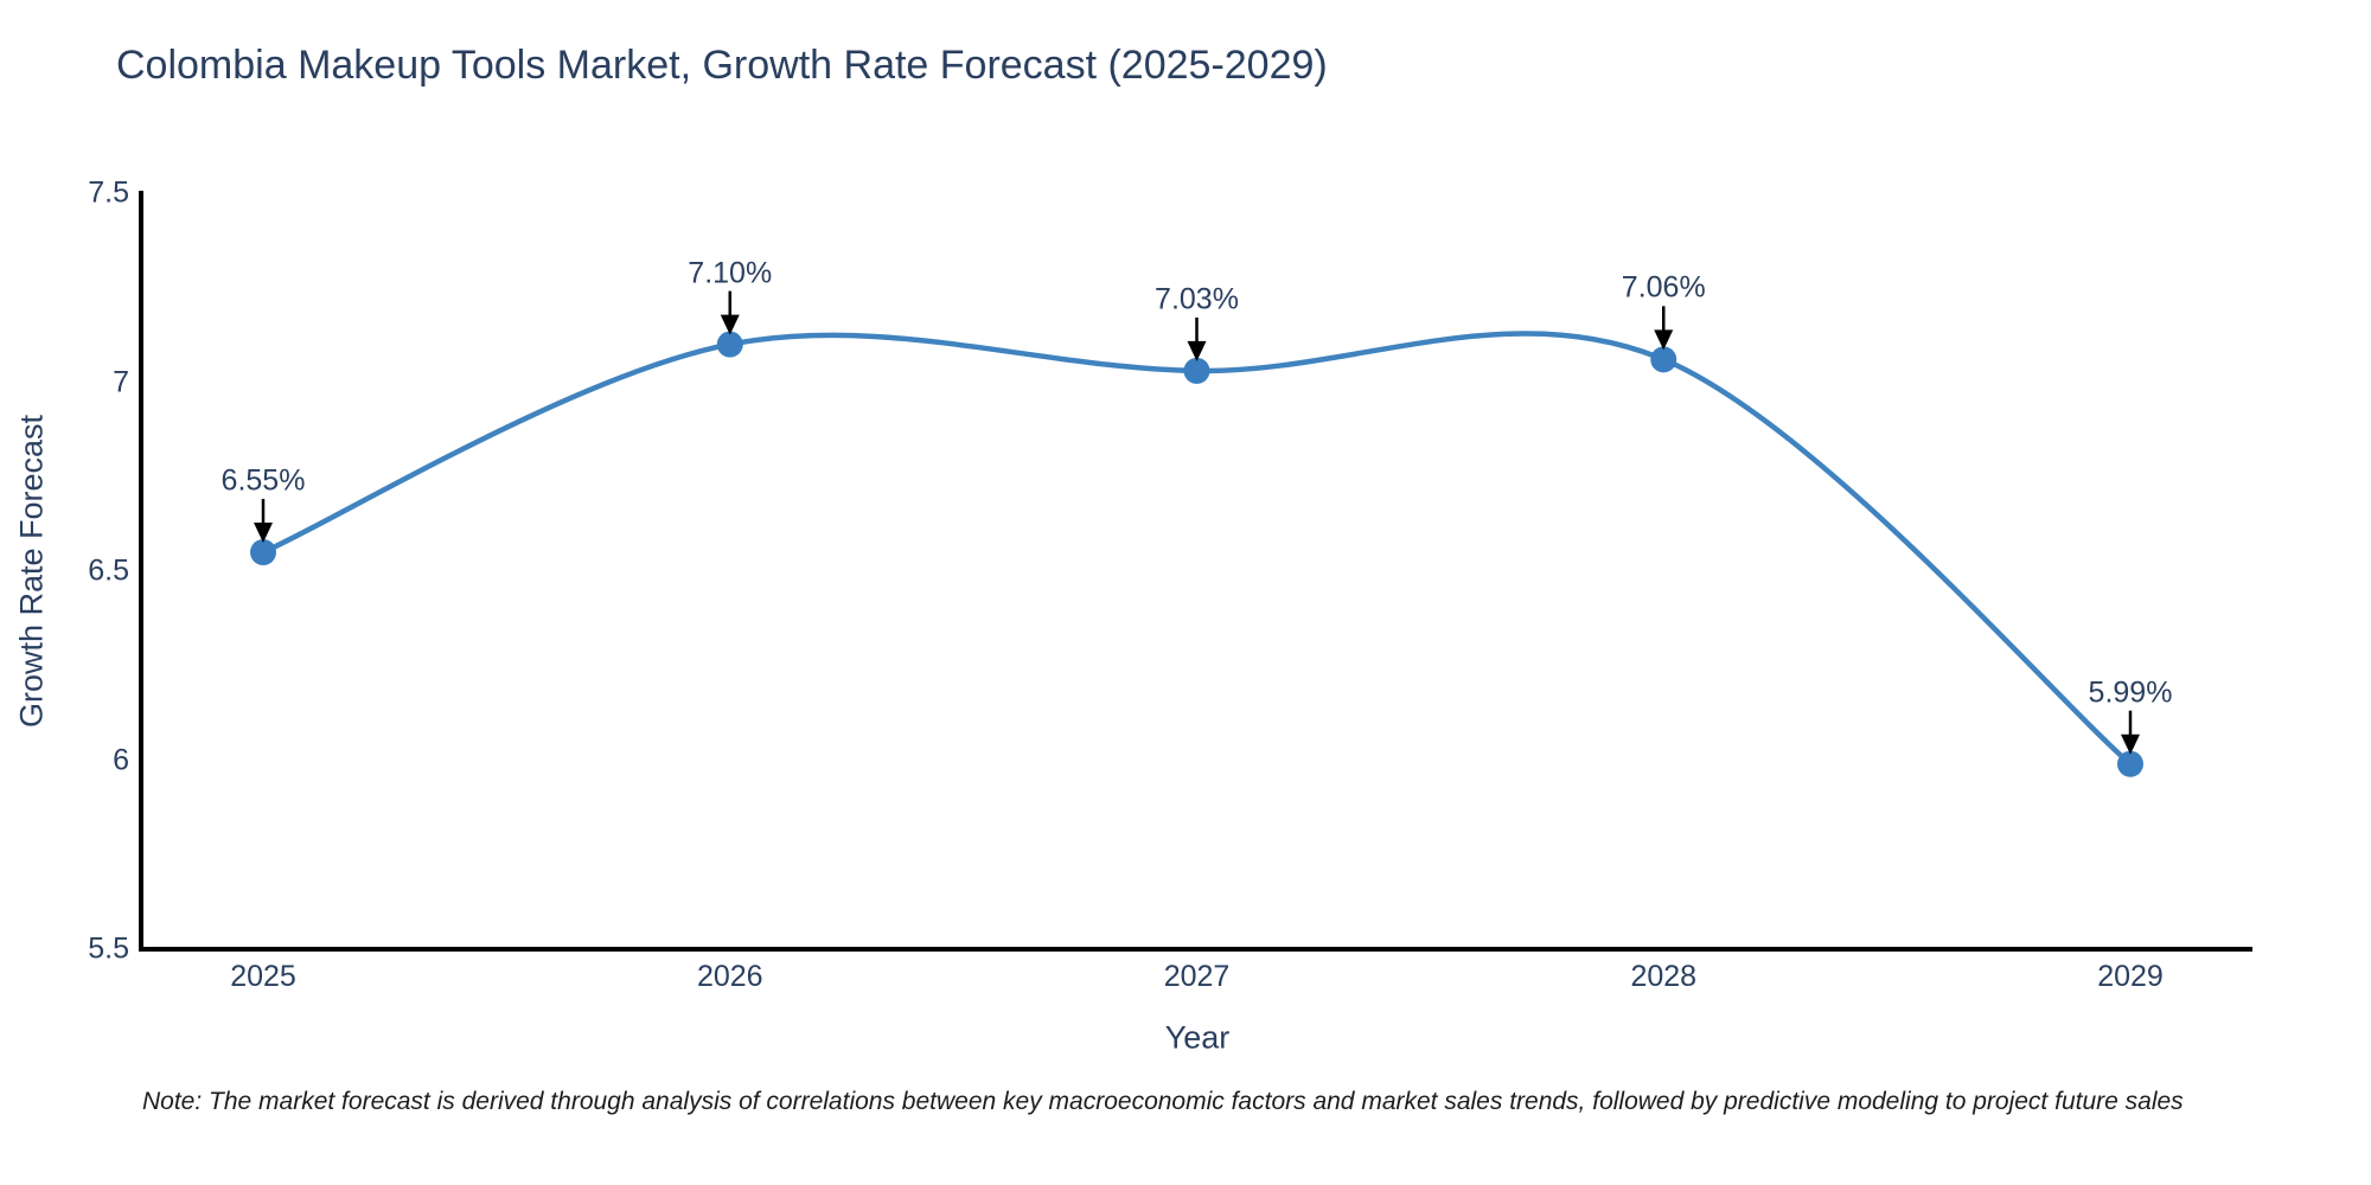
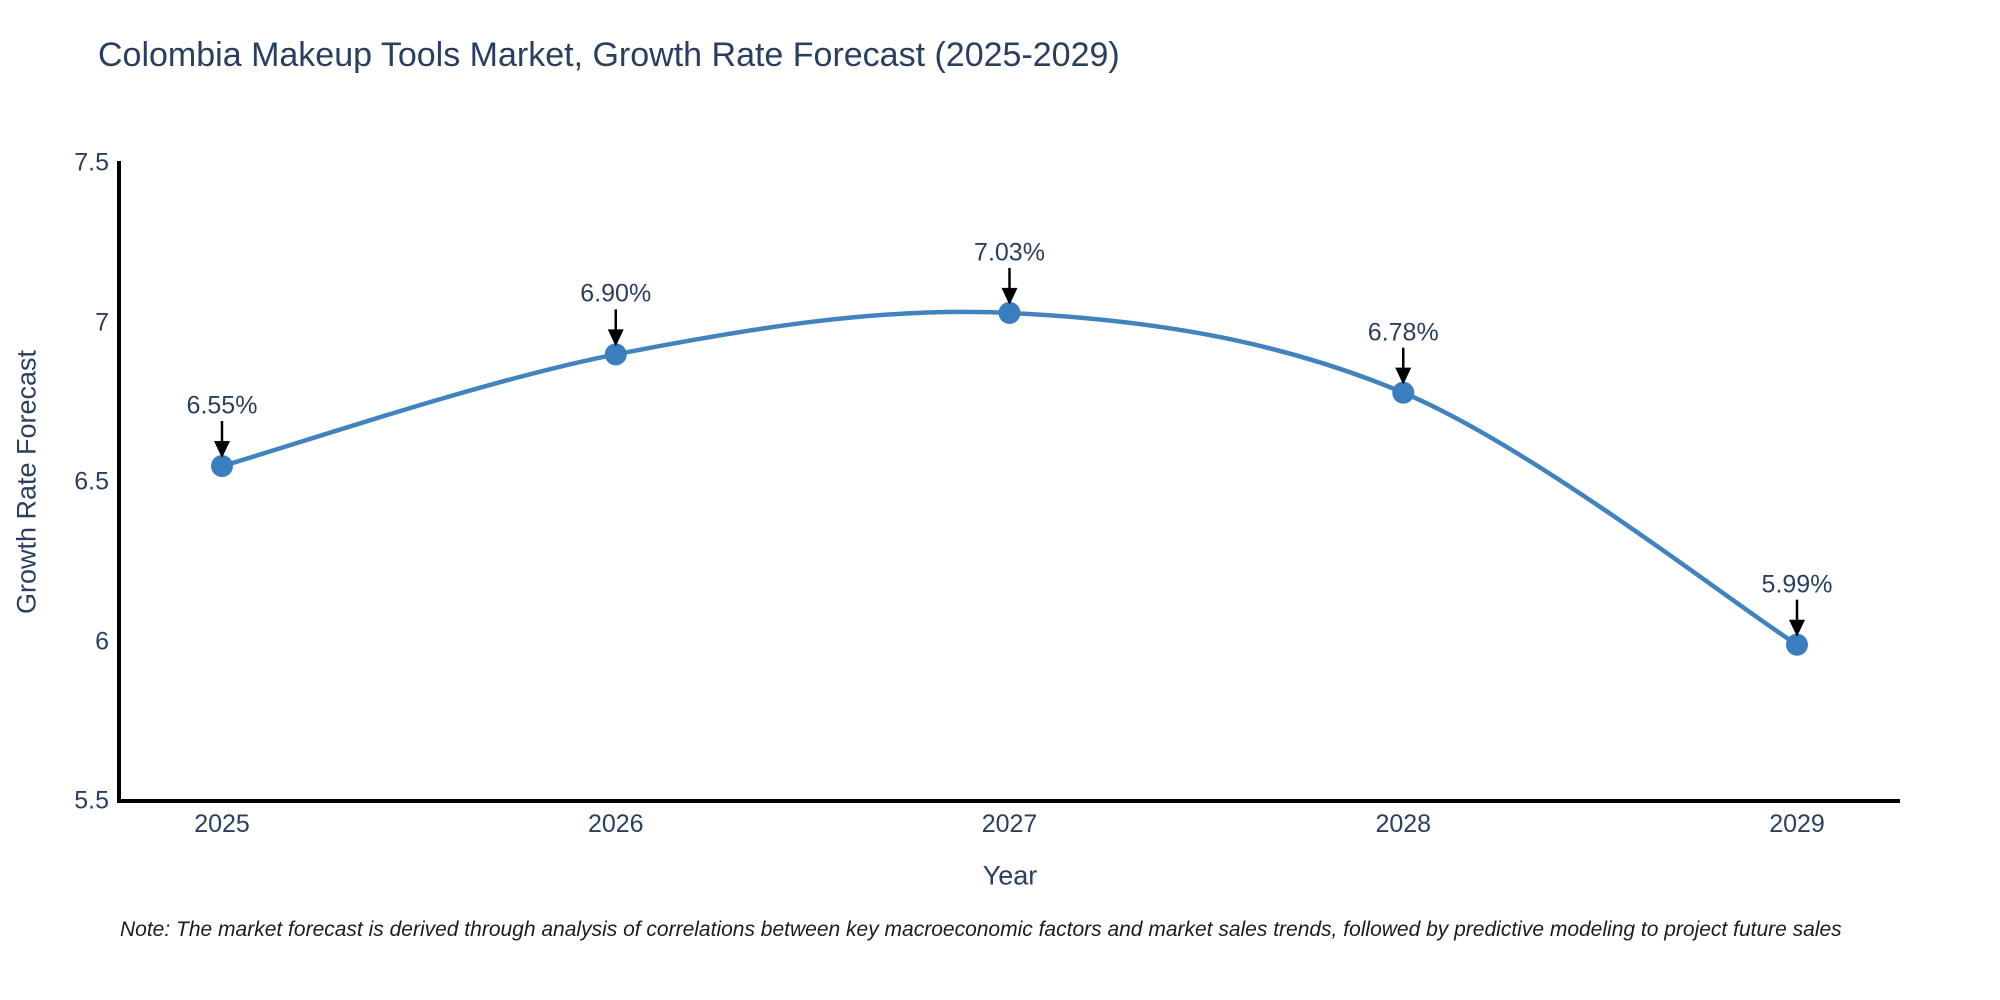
2026: 7.10% -> 6.90%
2028: 7.06% -> 6.78%
